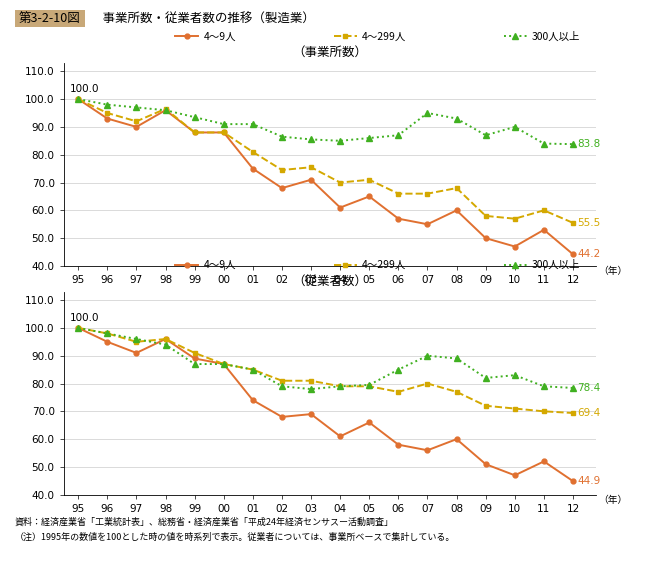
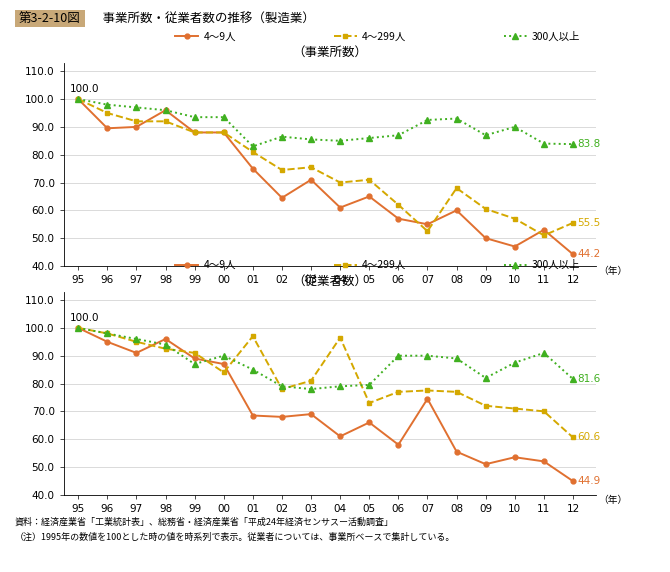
（事業所数）/4～9人/96: 93.0 -> 89.5
（事業所数）/4～299人/98: 96.5 -> 92.0
（事業所数）/300人以上/00: 91.0 -> 93.5
（事業所数）/300人以上/01: 91.0 -> 83.0
（事業所数）/4～9人/02: 68.0 -> 64.5
（事業所数）/4～299人/06: 66.0 -> 62.0
（事業所数）/4～299人/07: 66.0 -> 52.5
（事業所数）/300人以上/07: 95.0 -> 92.5
（事業所数）/4～299人/09: 58.0 -> 60.5
（事業所数）/4～299人/11: 60.0 -> 51.0
（従業者数）/4～299人/98: 96.0 -> 92.5
（従業者数）/4～299人/00: 87.0 -> 84.0
（従業者数）/300人以上/00: 87.0 -> 90.0
（従業者数）/4～9人/01: 74.0 -> 68.5
（従業者数）/4～299人/01: 85.0 -> 97.0
（従業者数）/4～299人/02: 81.0 -> 78.0
（従業者数）/4～299人/04: 79.0 -> 96.5
（従業者数）/4～299人/05: 79.0 -> 73.0
（従業者数）/300人以上/06: 85.0 -> 90.0
（従業者数）/4～9人/07: 56.0 -> 74.5
（従業者数）/4～299人/07: 80.0 -> 77.5
（従業者数）/4～9人/08: 60.0 -> 55.5
（従業者数）/4～9人/10: 47.0 -> 53.5
（従業者数）/300人以上/10: 83.0 -> 87.5
（従業者数）/300人以上/11: 79.0 -> 91.0
（従業者数）/4～299人/12: 69.4 -> 60.6
（従業者数）/300人以上/12: 78.4 -> 81.6
